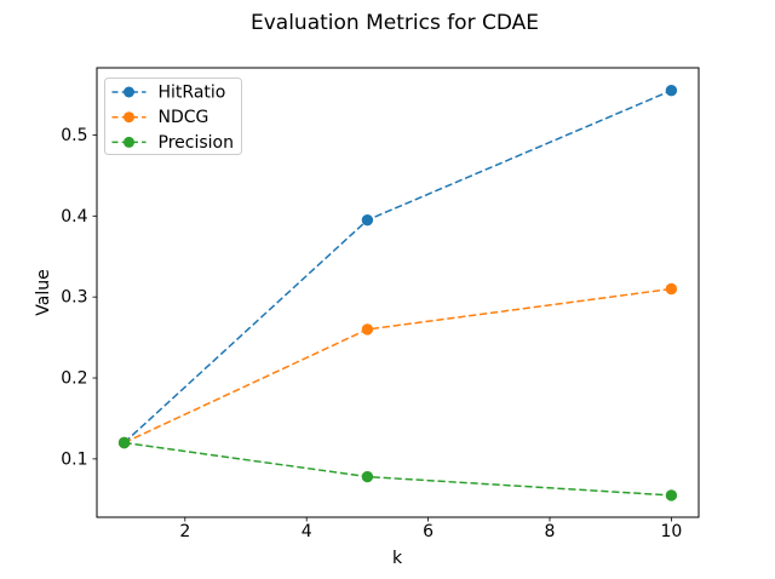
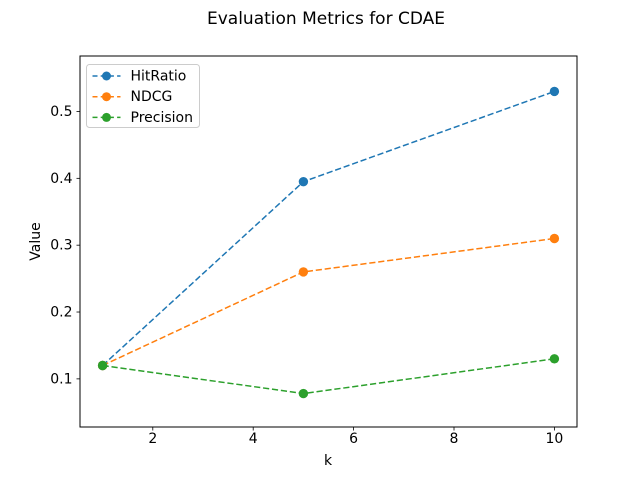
HitRatio/10: 0.56 -> 0.53
Precision/10: 0.06 -> 0.13
